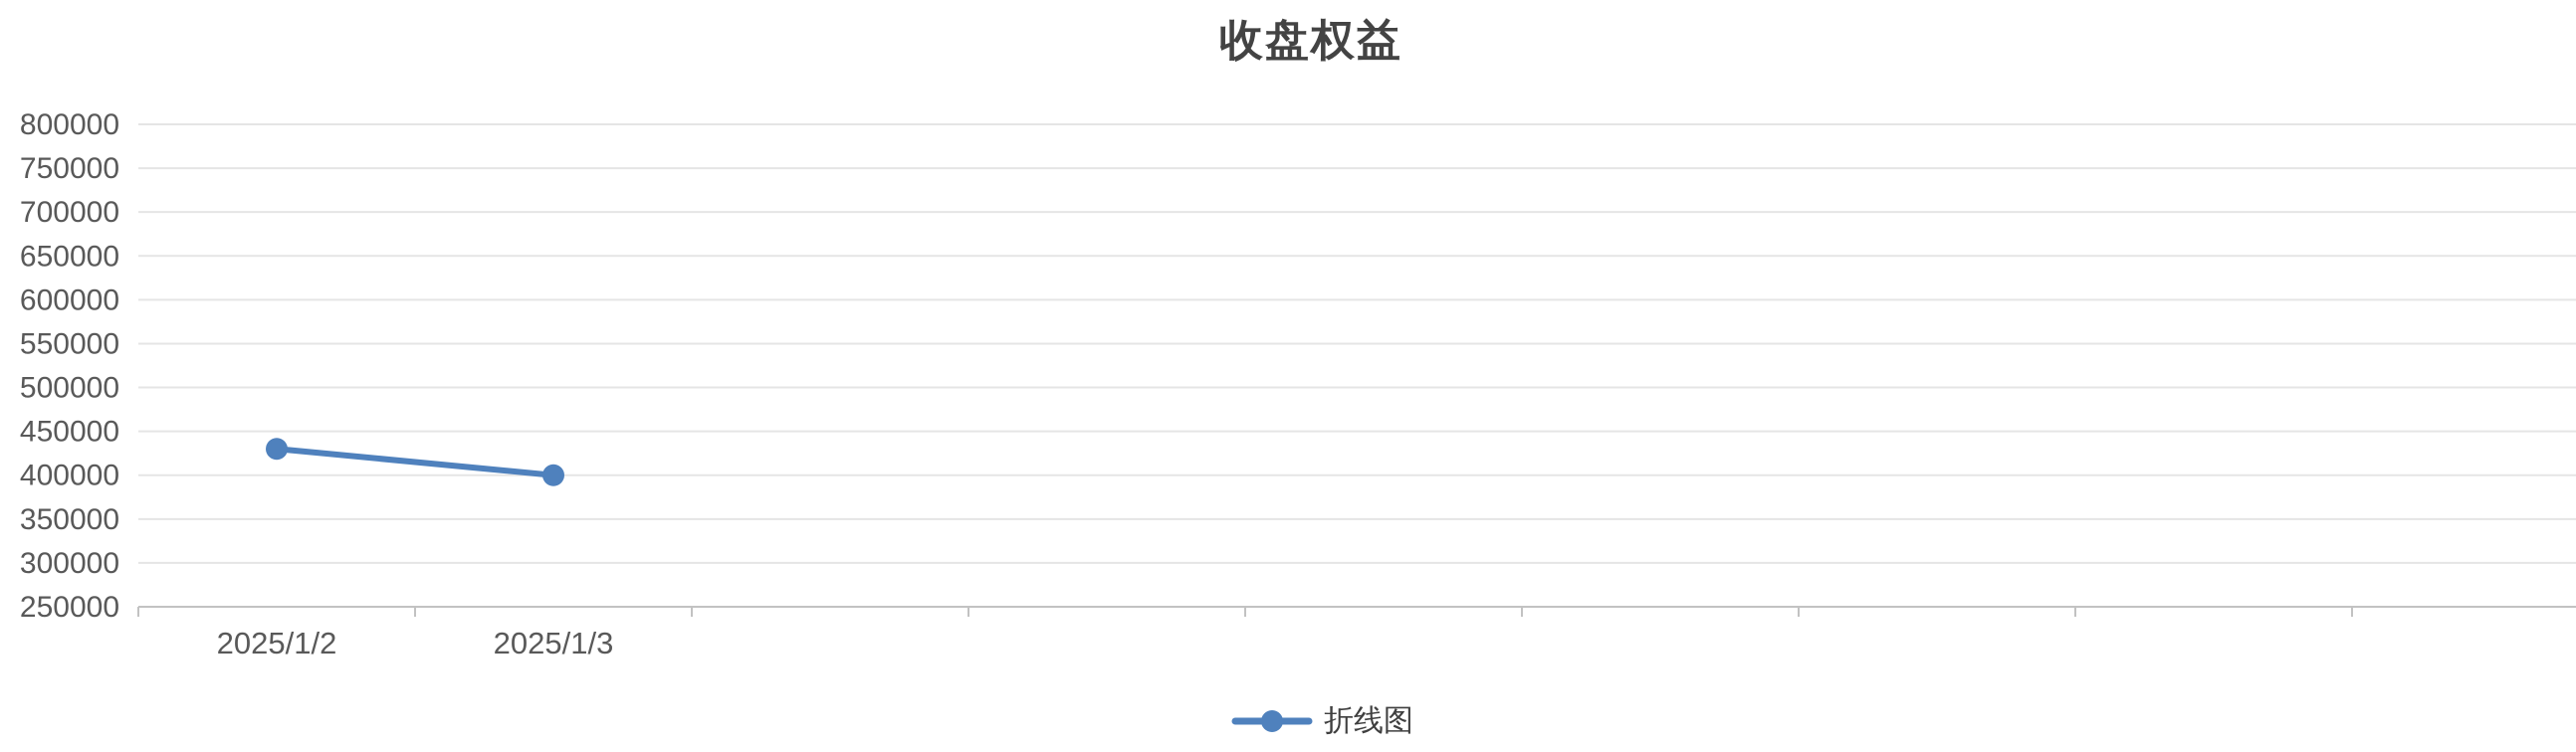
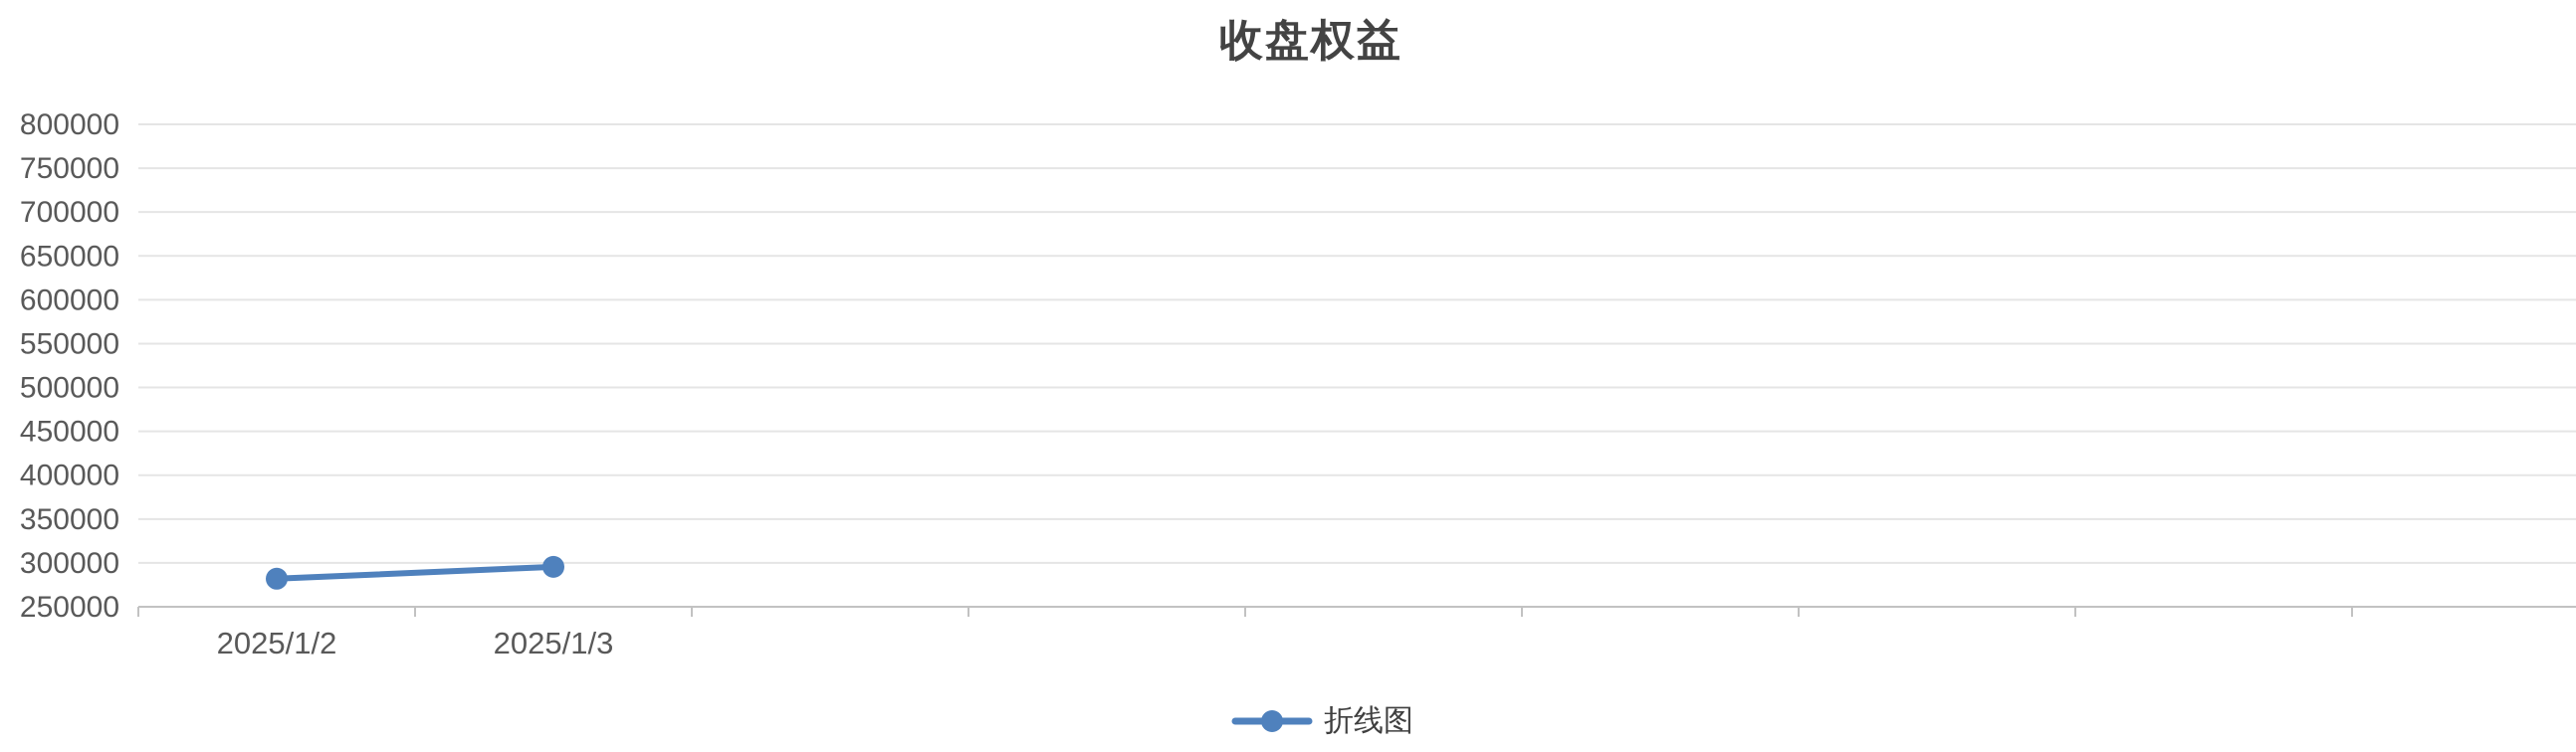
2025/1/2: 430000 -> 280000
2025/1/3: 400000 -> 300000
